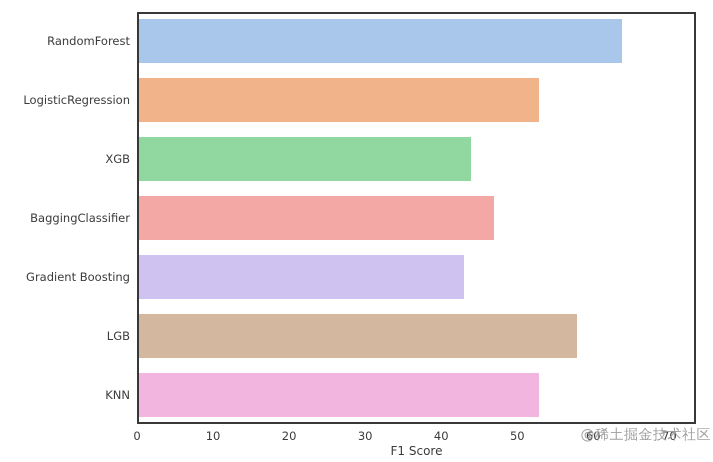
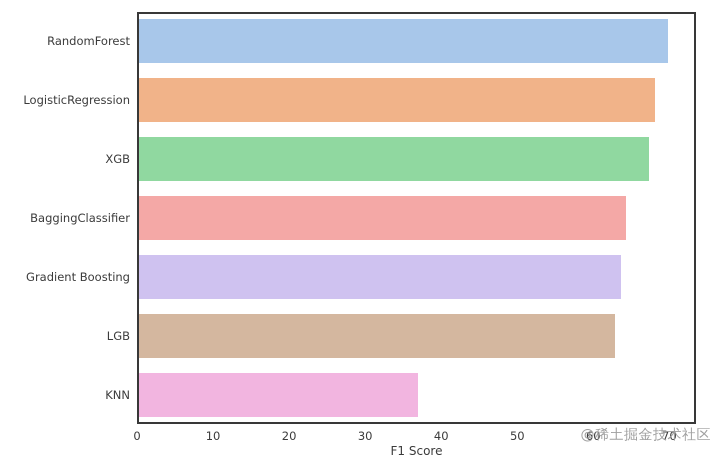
RandomForest: 64 -> 70
LogisticRegression: 53 -> 68
XGB: 44 -> 68
BaggingClassifier: 47 -> 64
Gradient Boosting: 43 -> 64
LGB: 58 -> 63
KNN: 53 -> 37
